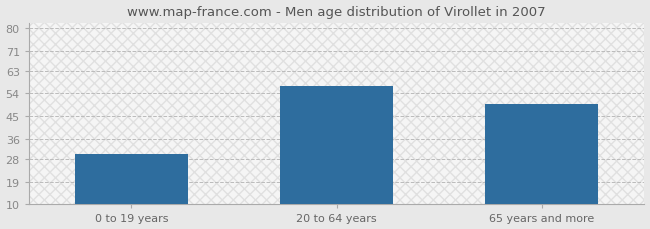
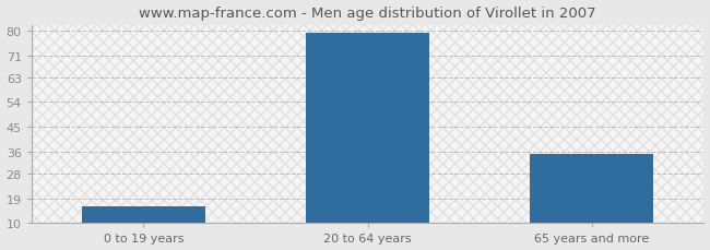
0 to 19 years: 30 -> 16
20 to 64 years: 57 -> 79
65 years and more: 50 -> 35
